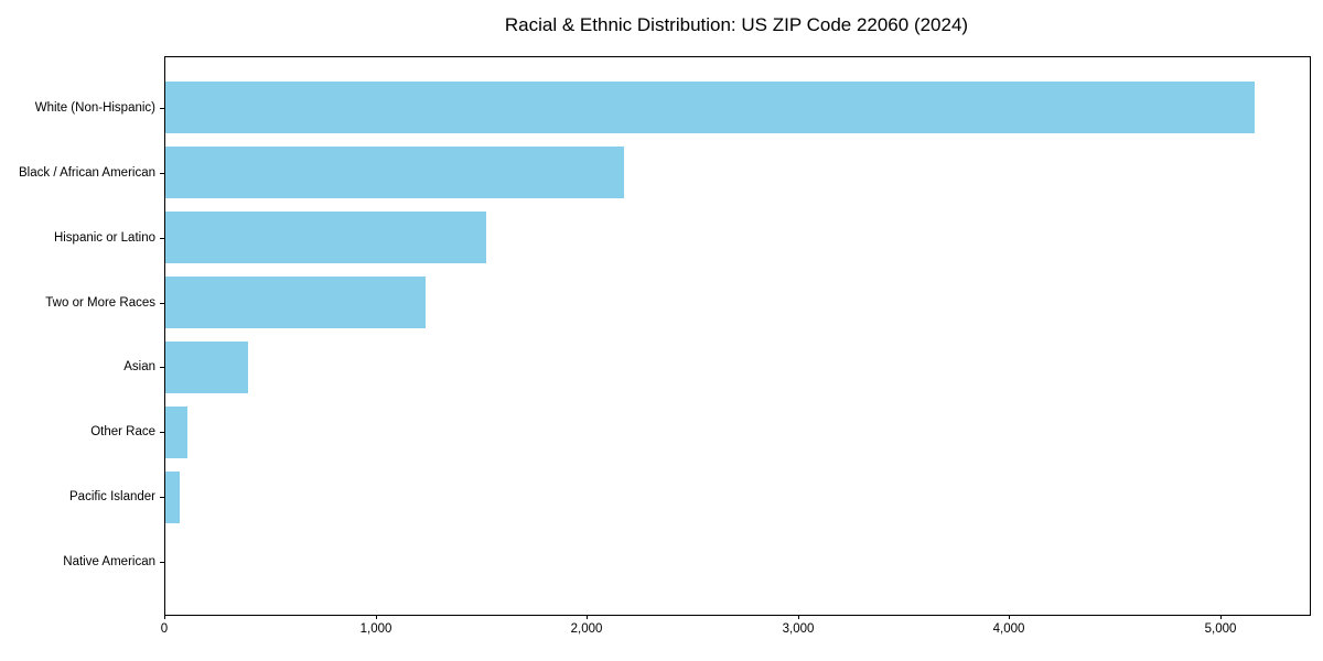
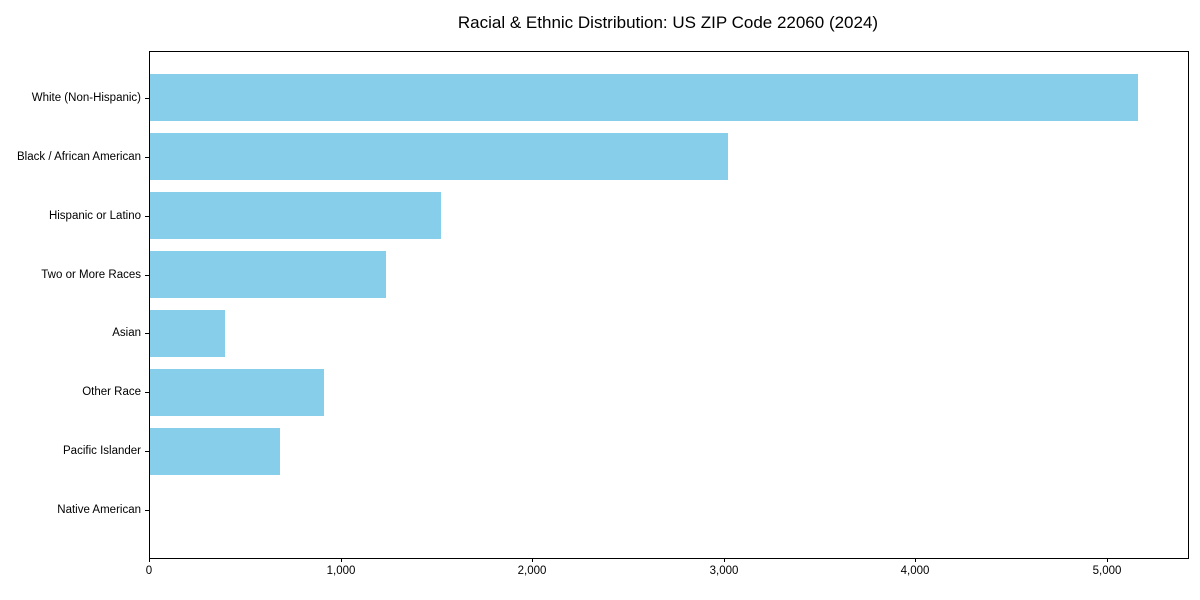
Black / African American: 2170 -> 3020
Other Race: 100 -> 910
Pacific Islander: 70 -> 680
